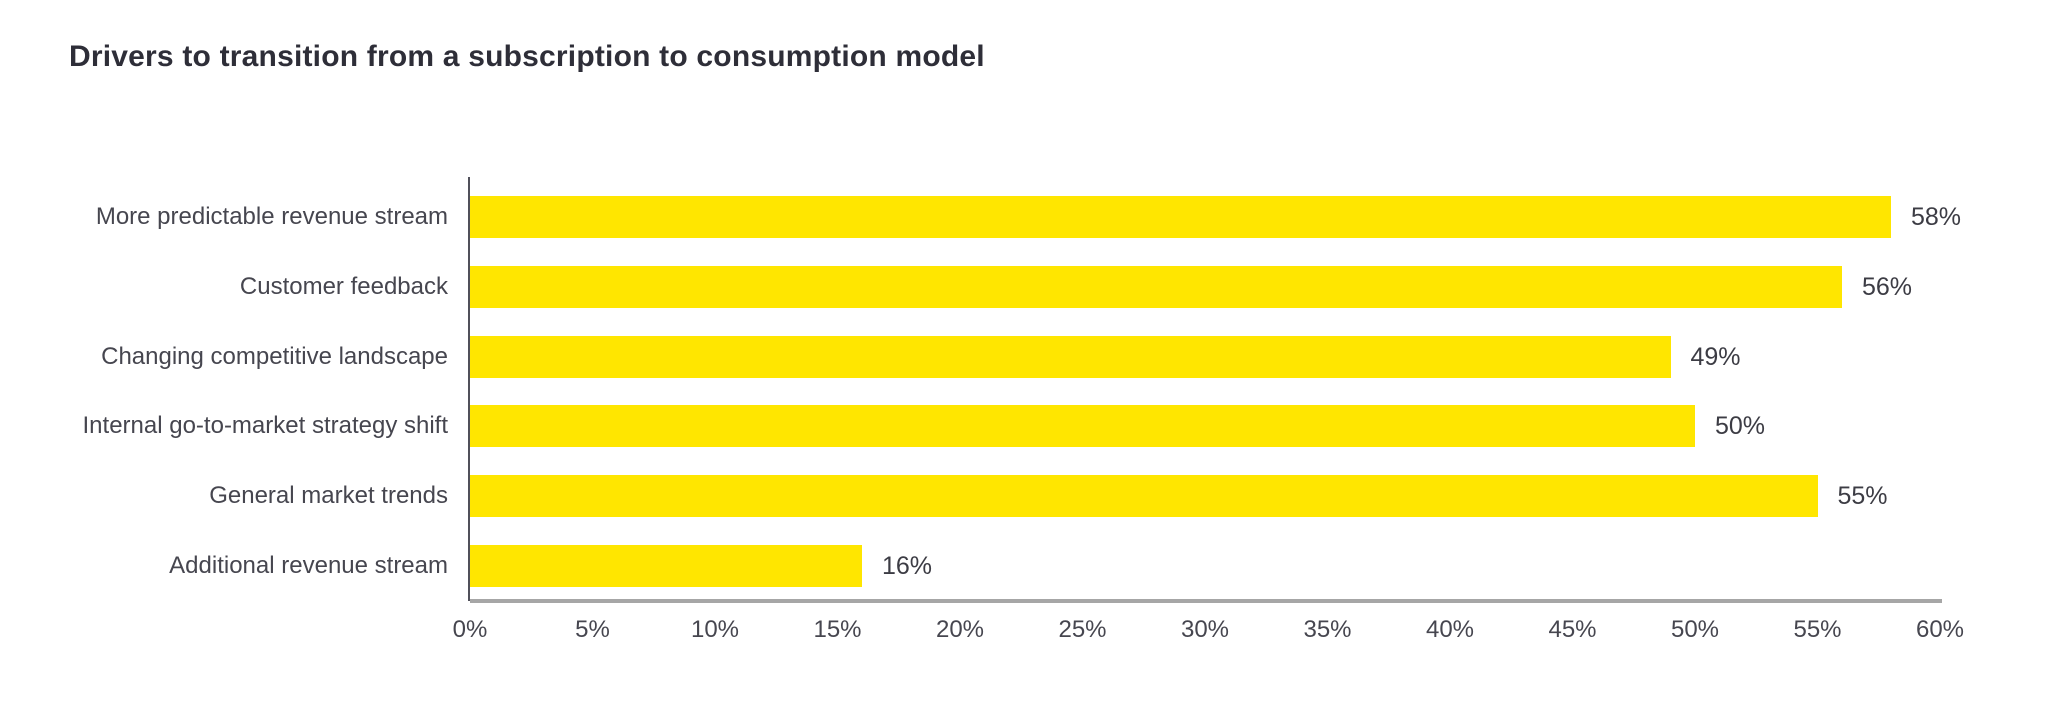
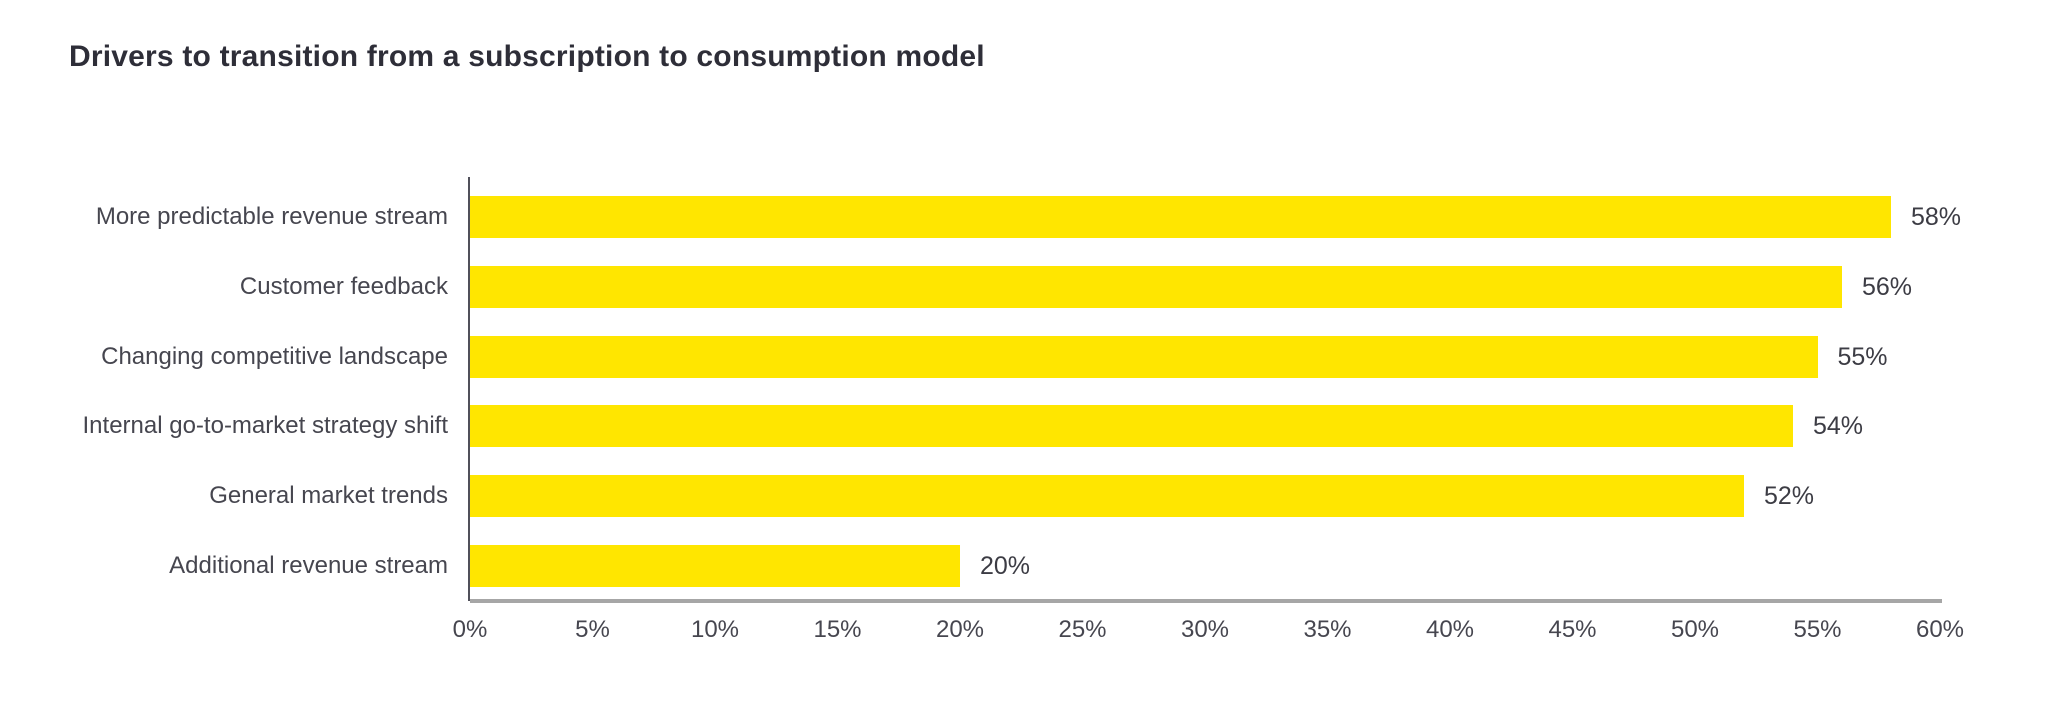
Changing competitive landscape: 49% -> 55%
Internal go-to-market strategy shift: 50% -> 54%
General market trends: 55% -> 52%
Additional revenue stream: 16% -> 20%
